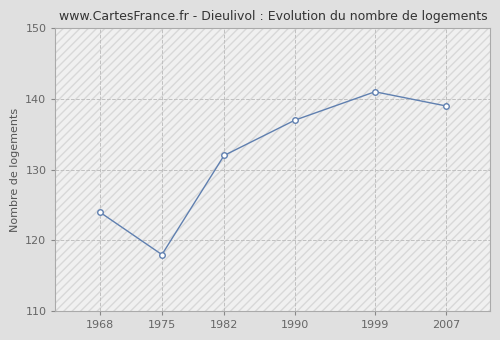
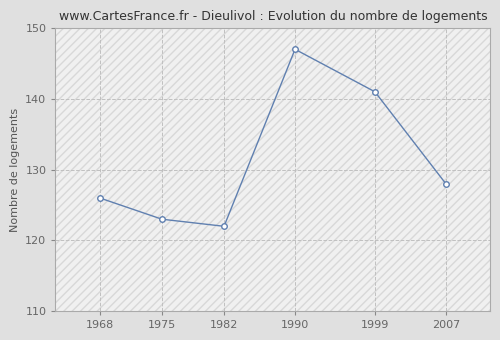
1968: 124 -> 126
1975: 118 -> 123
1982: 132 -> 122
1990: 137 -> 147
2007: 139 -> 128
